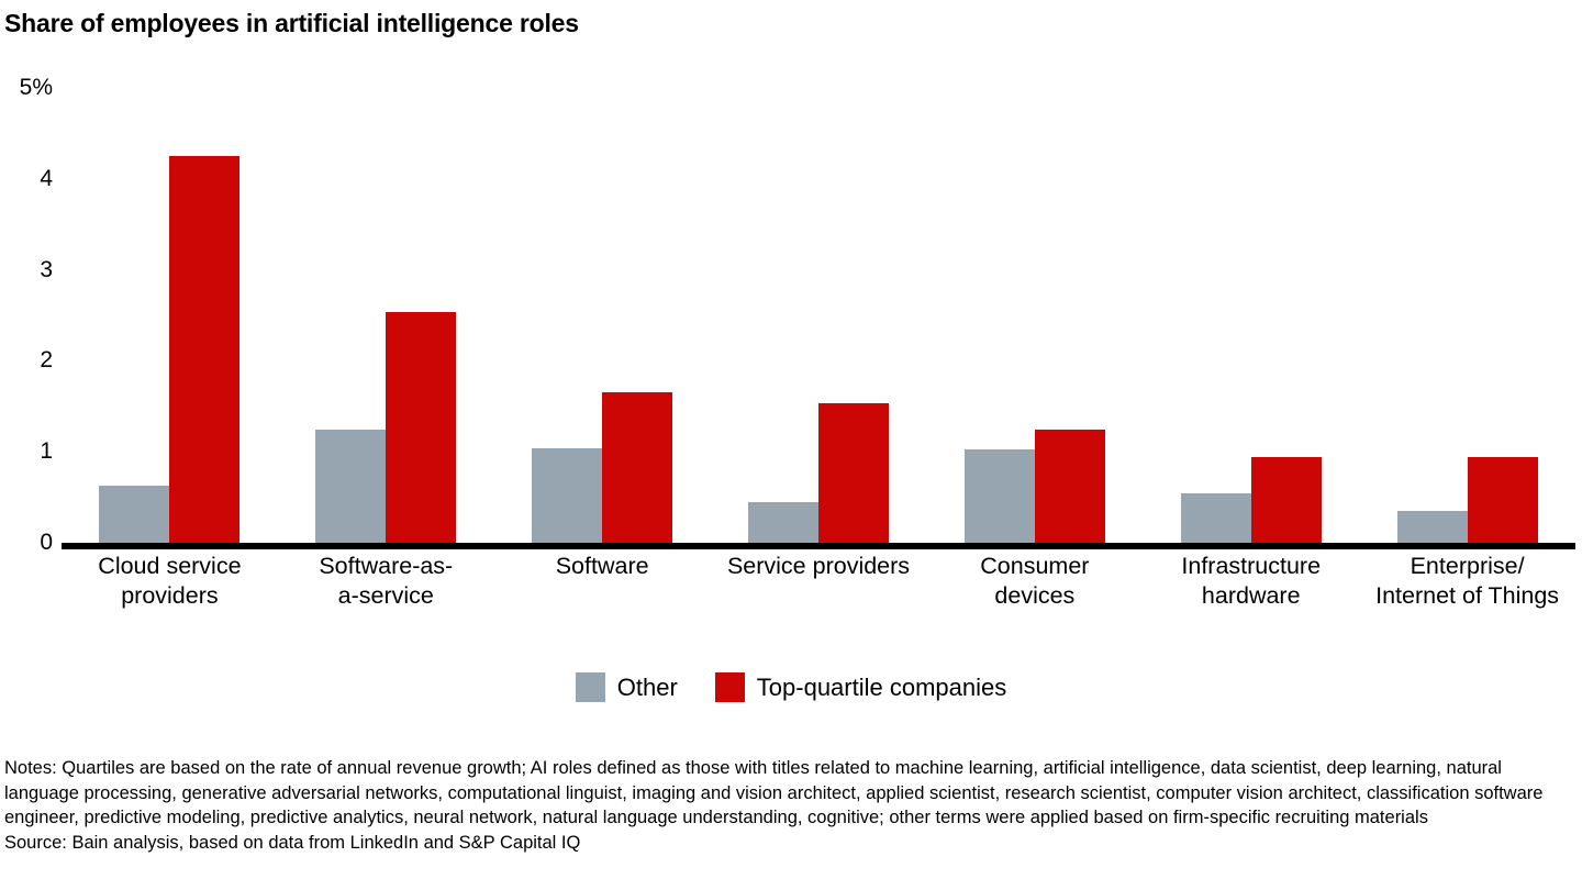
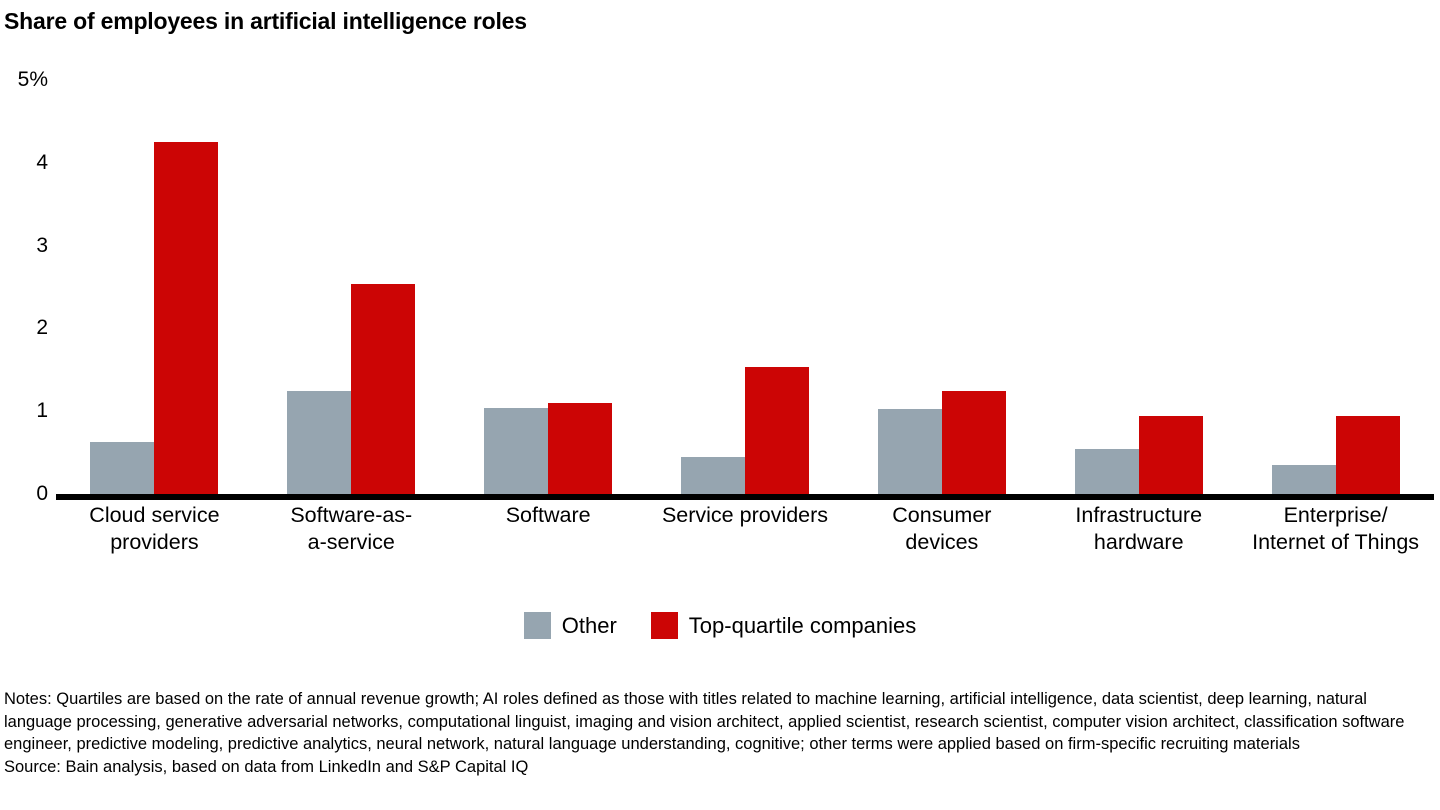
Top-quartile companies/Software: 1.6% -> 1.1%
